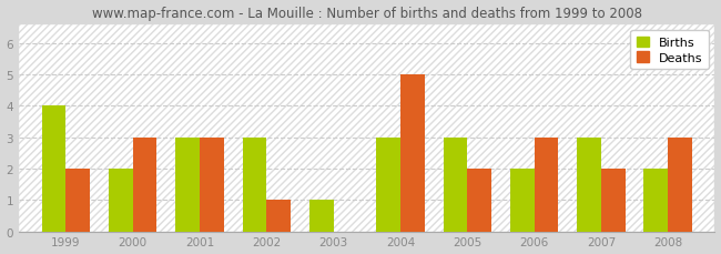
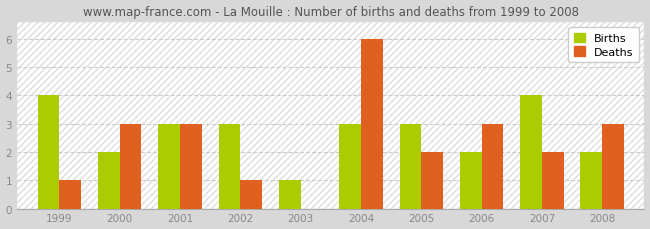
Deaths/1999: 2 -> 1
Deaths/2004: 5 -> 6
Births/2007: 3 -> 4
